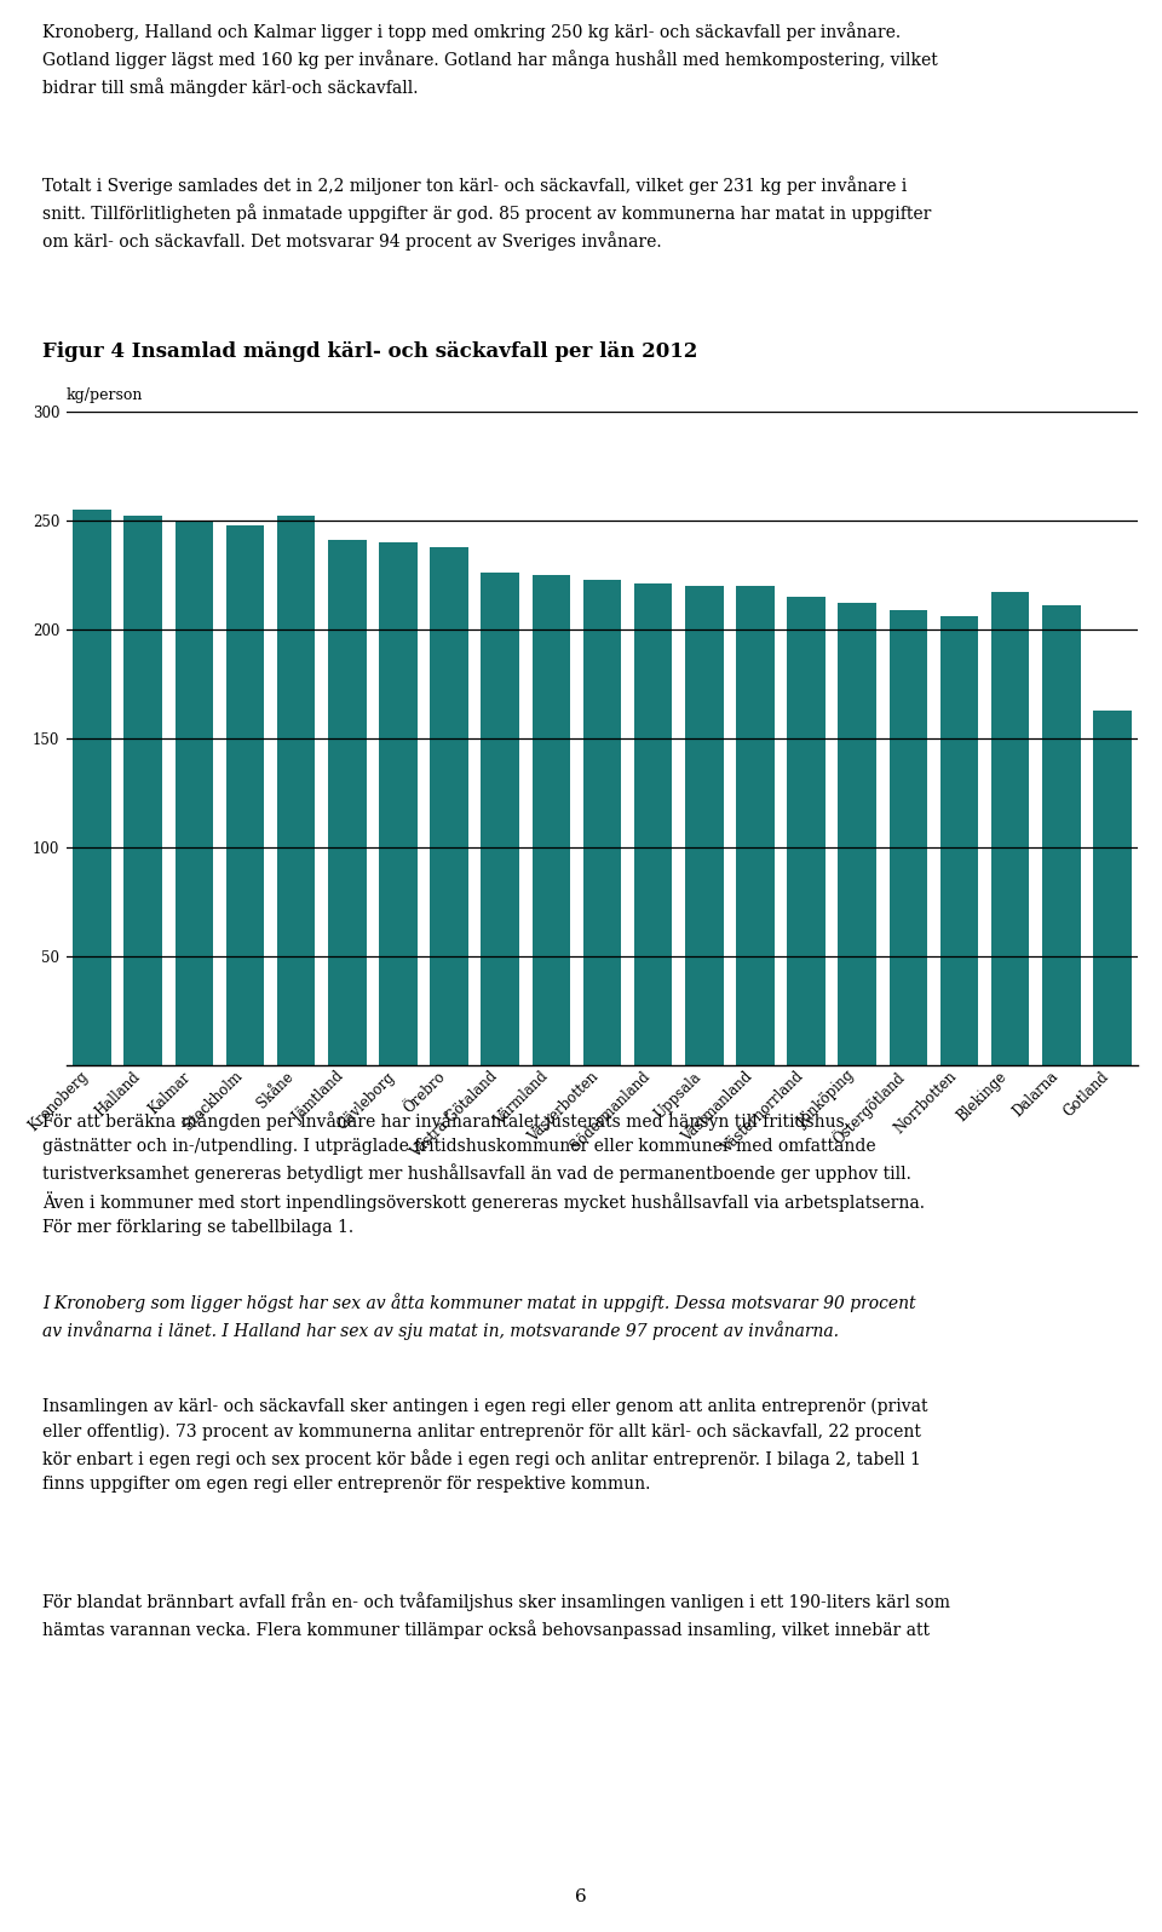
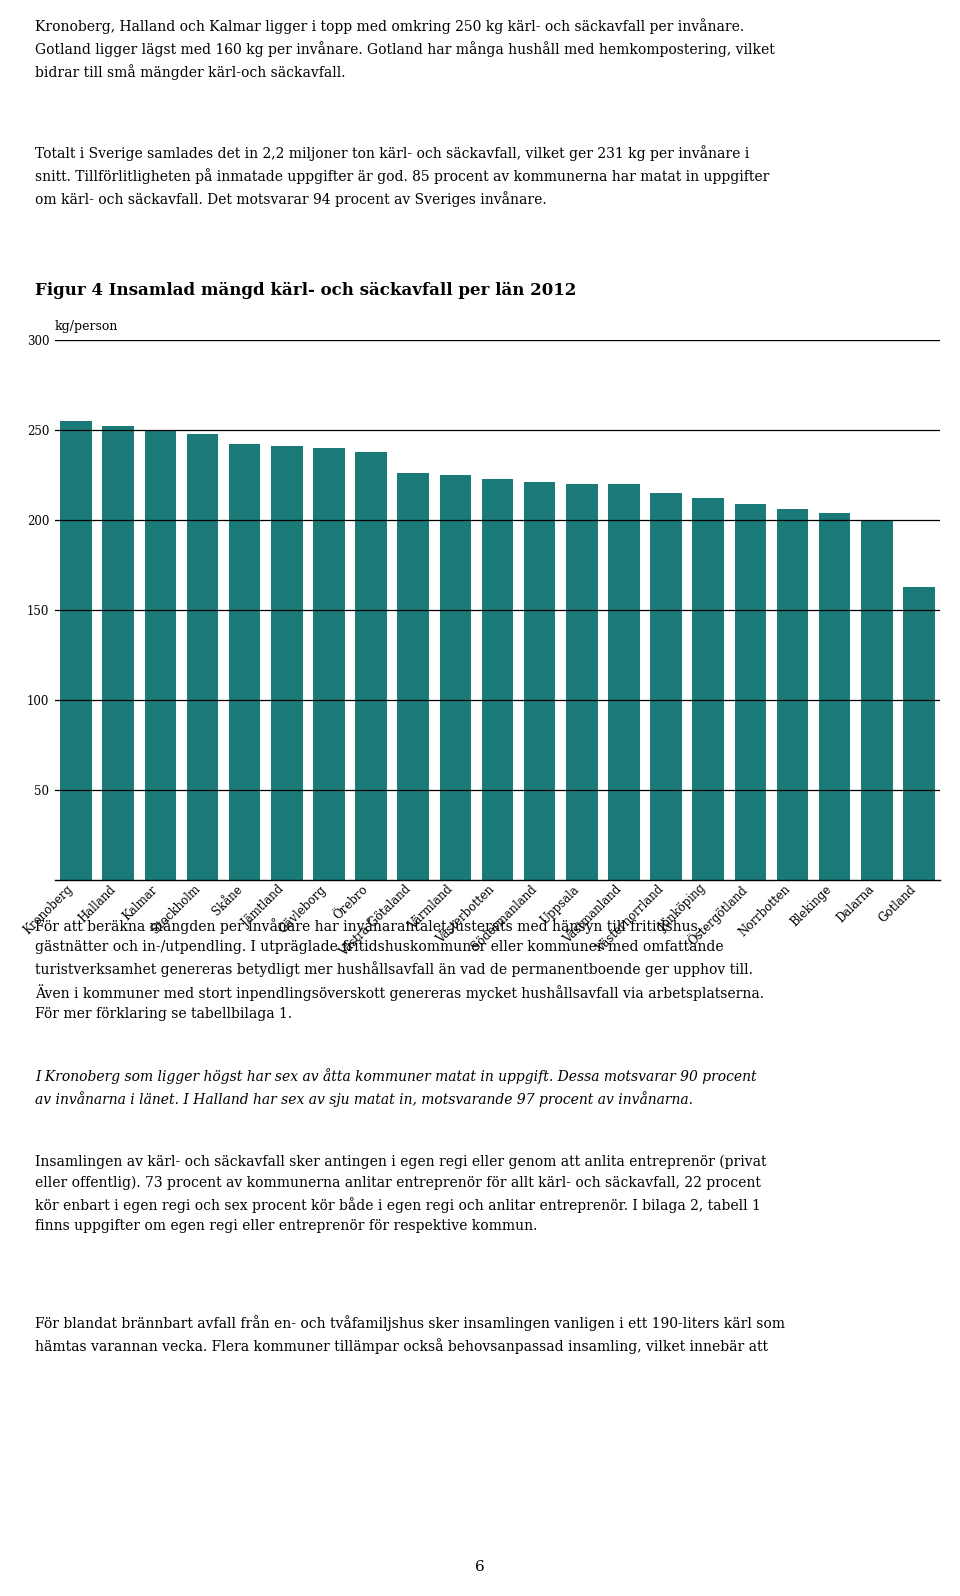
Skåne: 252 -> 242
Blekinge: 217 -> 204
Dalarna: 211 -> 200
